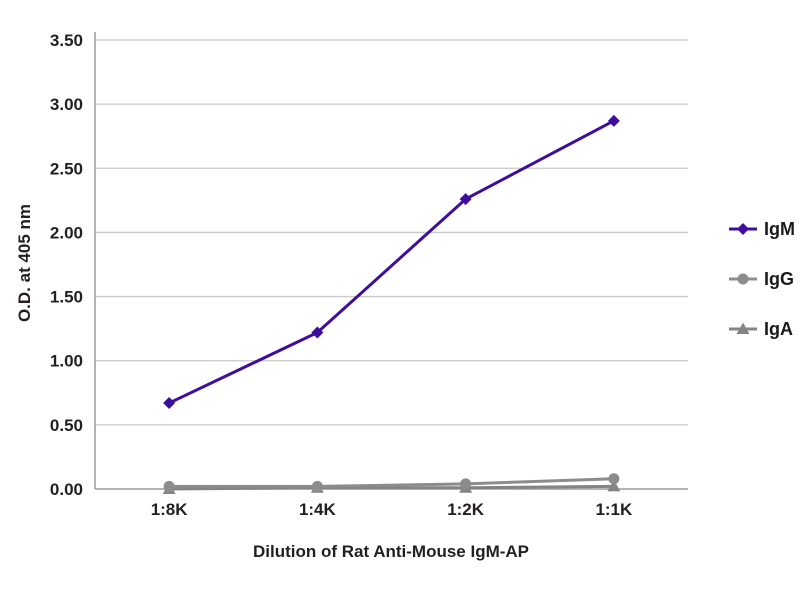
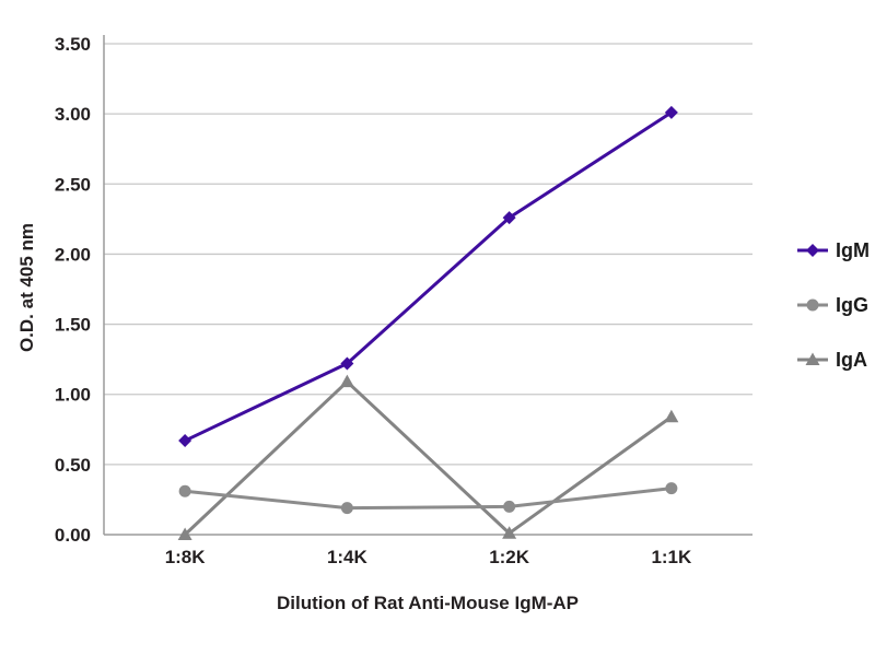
IgG/1:8K: 0.02 -> 0.31
IgG/1:4K: 0.02 -> 0.19
IgA/1:4K: 0.01 -> 1.09
IgG/1:2K: 0.04 -> 0.20
IgM/1:1K: 2.87 -> 3.01
IgG/1:1K: 0.08 -> 0.33
IgA/1:1K: 0.02 -> 0.84
